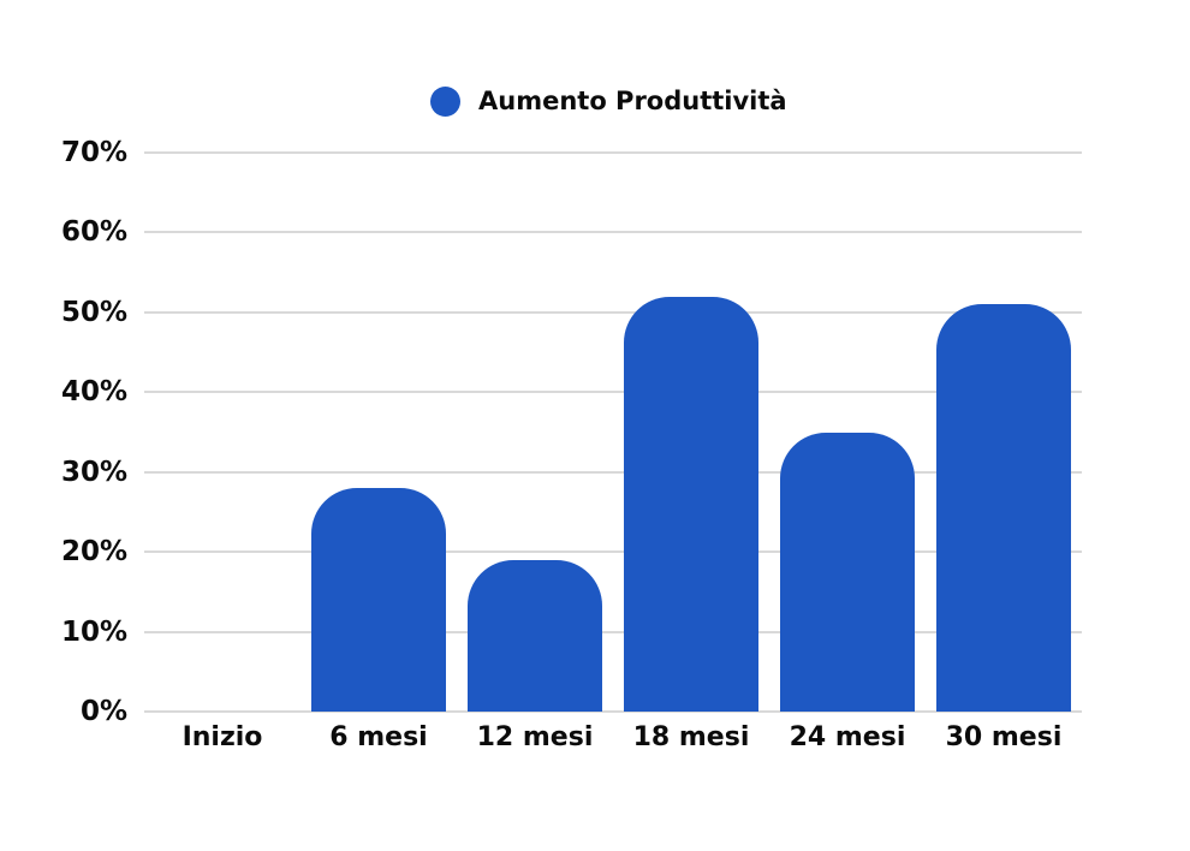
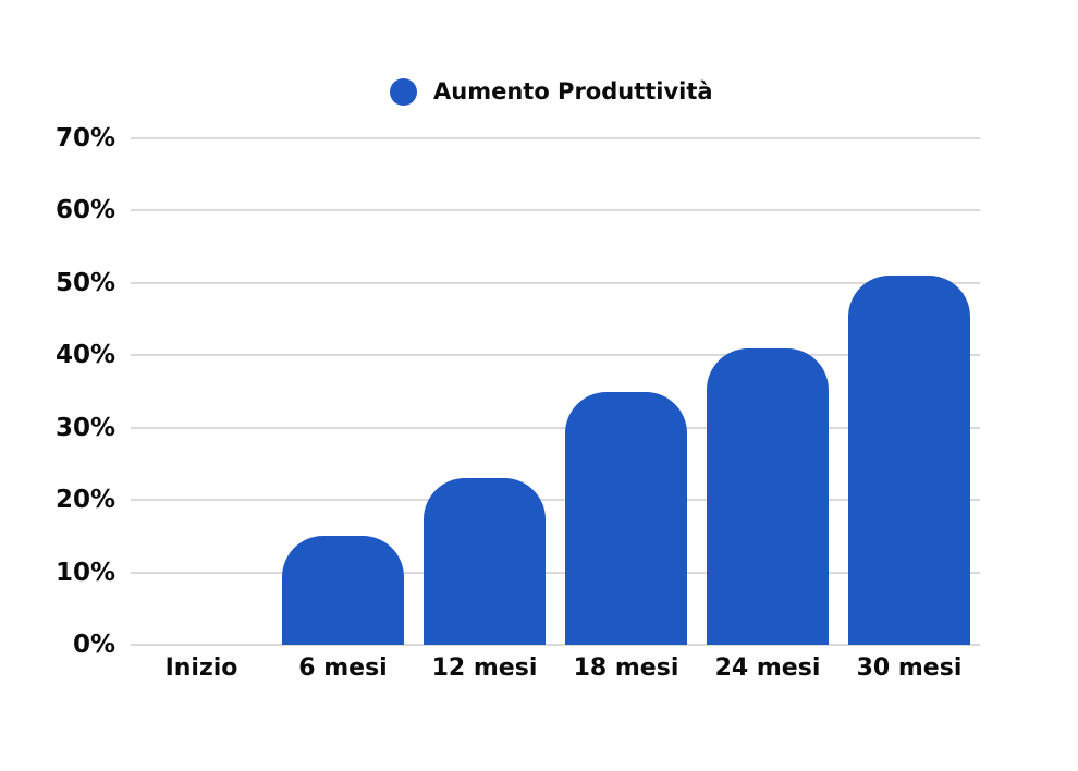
6 mesi: 28% -> 15%
12 mesi: 19% -> 23%
18 mesi: 52% -> 35%
24 mesi: 35% -> 41%
